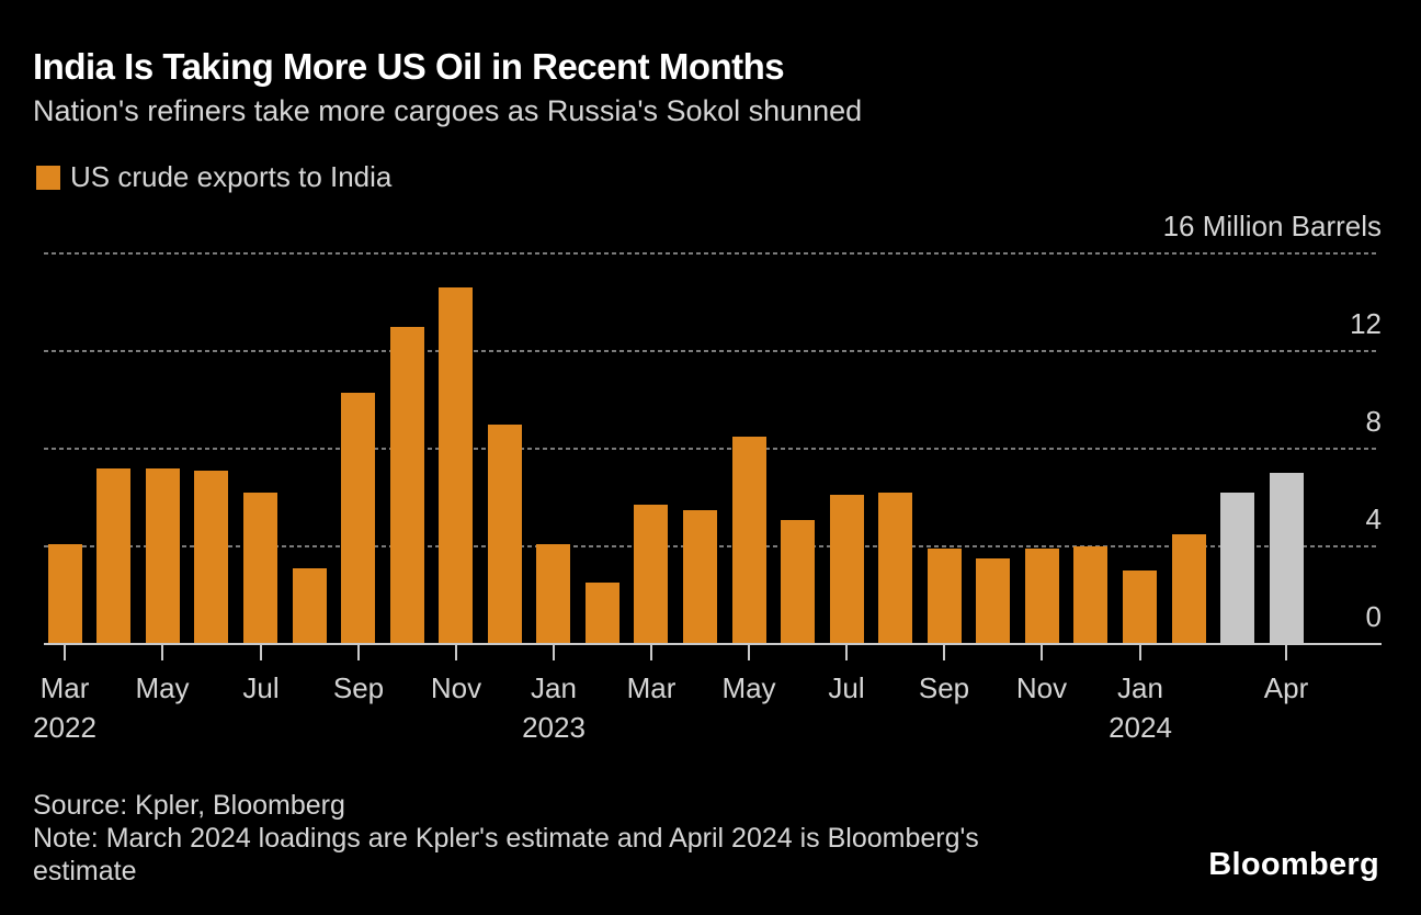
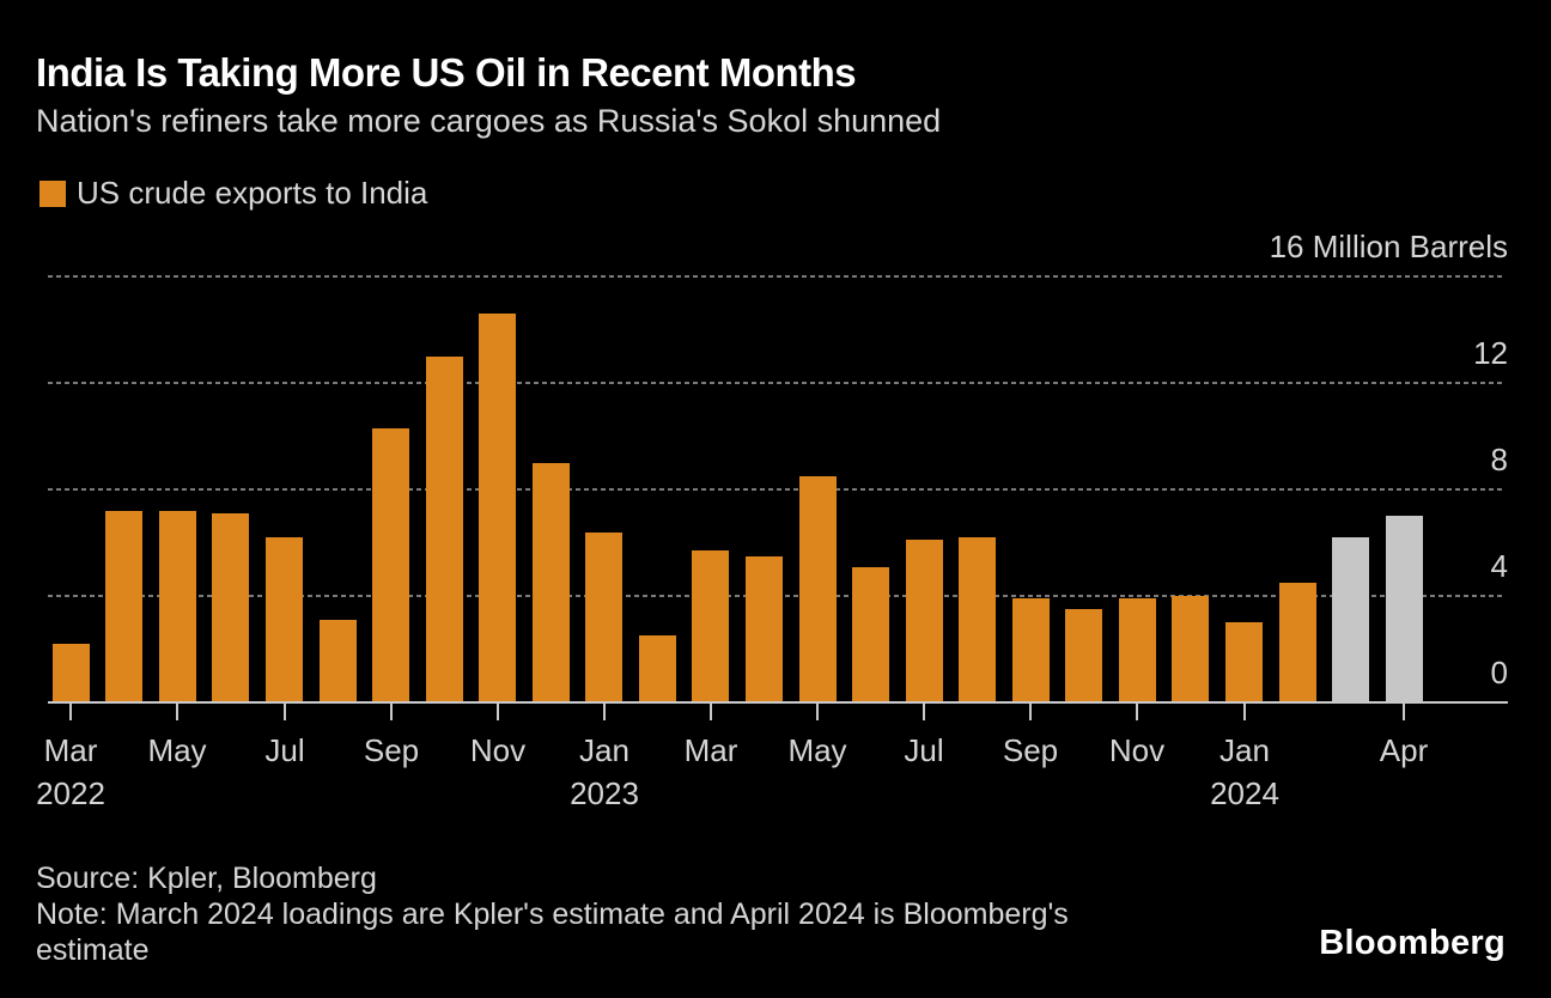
Mar 2022: 4.1 -> 2.2
Jan 2023: 4.1 -> 6.4
